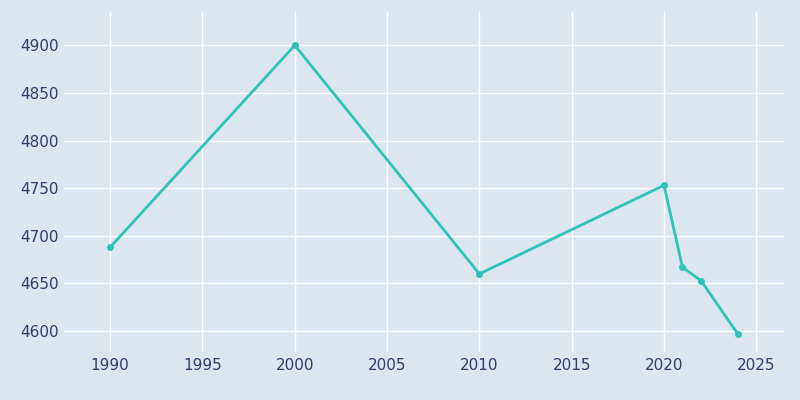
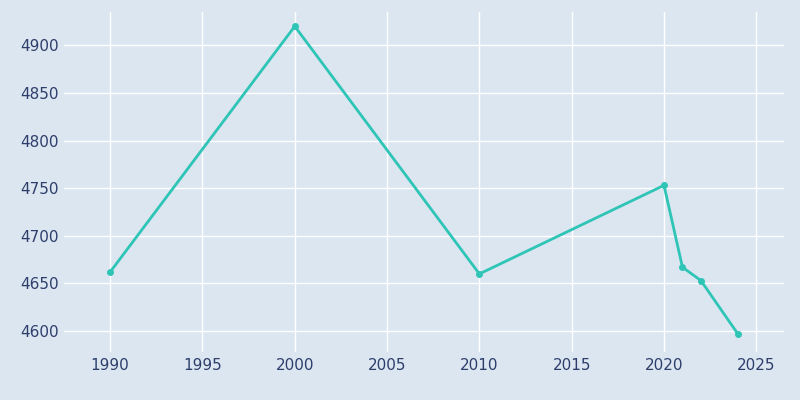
1990: 4688 -> 4662
2000: 4900 -> 4920
